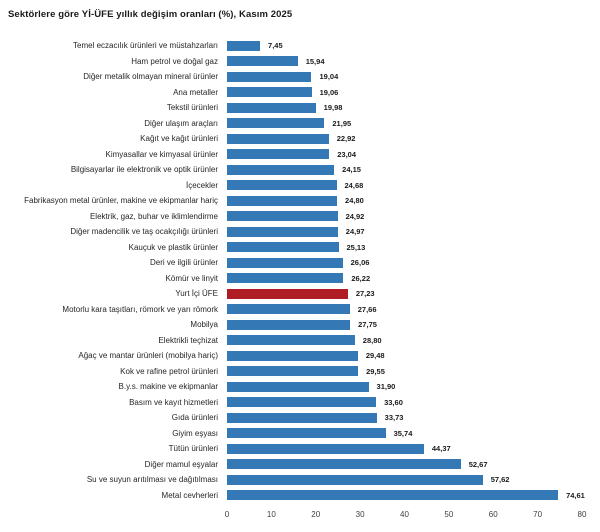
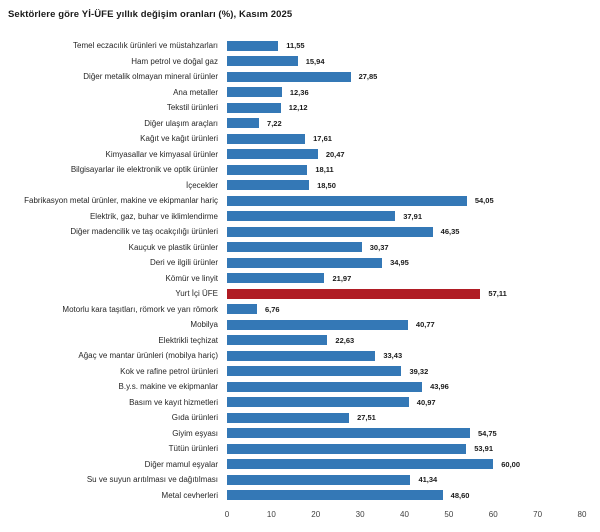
Temel eczacılık ürünleri ve müstahzarları: 7,45 -> 11,55
Diğer metalik olmayan mineral ürünler: 19,04 -> 27,85
Ana metaller: 19,06 -> 12,36
Tekstil ürünleri: 19,98 -> 12,12
Diğer ulaşım araçları: 21,95 -> 7,22
Kağıt ve kağıt ürünleri: 22,92 -> 17,61
Kimyasallar ve kimyasal ürünler: 23,04 -> 20,47
Bilgisayarlar ile elektronik ve optik ürünler: 24,15 -> 18,11
İçecekler: 24,68 -> 18,50
Fabrikasyon metal ürünler, makine ve ekipmanlar hariç: 24,80 -> 54,05
Elektrik, gaz, buhar ve iklimlendirme: 24,92 -> 37,91
Diğer madencilik ve taş ocakçılığı ürünleri: 24,97 -> 46,35
Kauçuk ve plastik ürünler: 25,13 -> 30,37
Deri ve ilgili ürünler: 26,06 -> 34,95
Kömür ve linyit: 26,22 -> 21,97
Yurt İçi ÜFE: 27,23 -> 57,11
Motorlu kara taşıtları, römork ve yarı römork: 27,66 -> 6,76
Mobilya: 27,75 -> 40,77
Elektrikli teçhizat: 28,80 -> 22,63
Ağaç ve mantar ürünleri (mobilya hariç): 29,48 -> 33,43
Kok ve rafine petrol ürünleri: 29,55 -> 39,32
B.y.s. makine ve ekipmanlar: 31,90 -> 43,96
Basım ve kayıt hizmetleri: 33,60 -> 40,97
Gıda ürünleri: 33,73 -> 27,51
Giyim eşyası: 35,74 -> 54,75
Tütün ürünleri: 44,37 -> 53,91
Diğer mamul eşyalar: 52,67 -> 60,00
Su ve suyun arıtılması ve dağıtılması: 57,62 -> 41,34
Metal cevherleri: 74,61 -> 48,60
